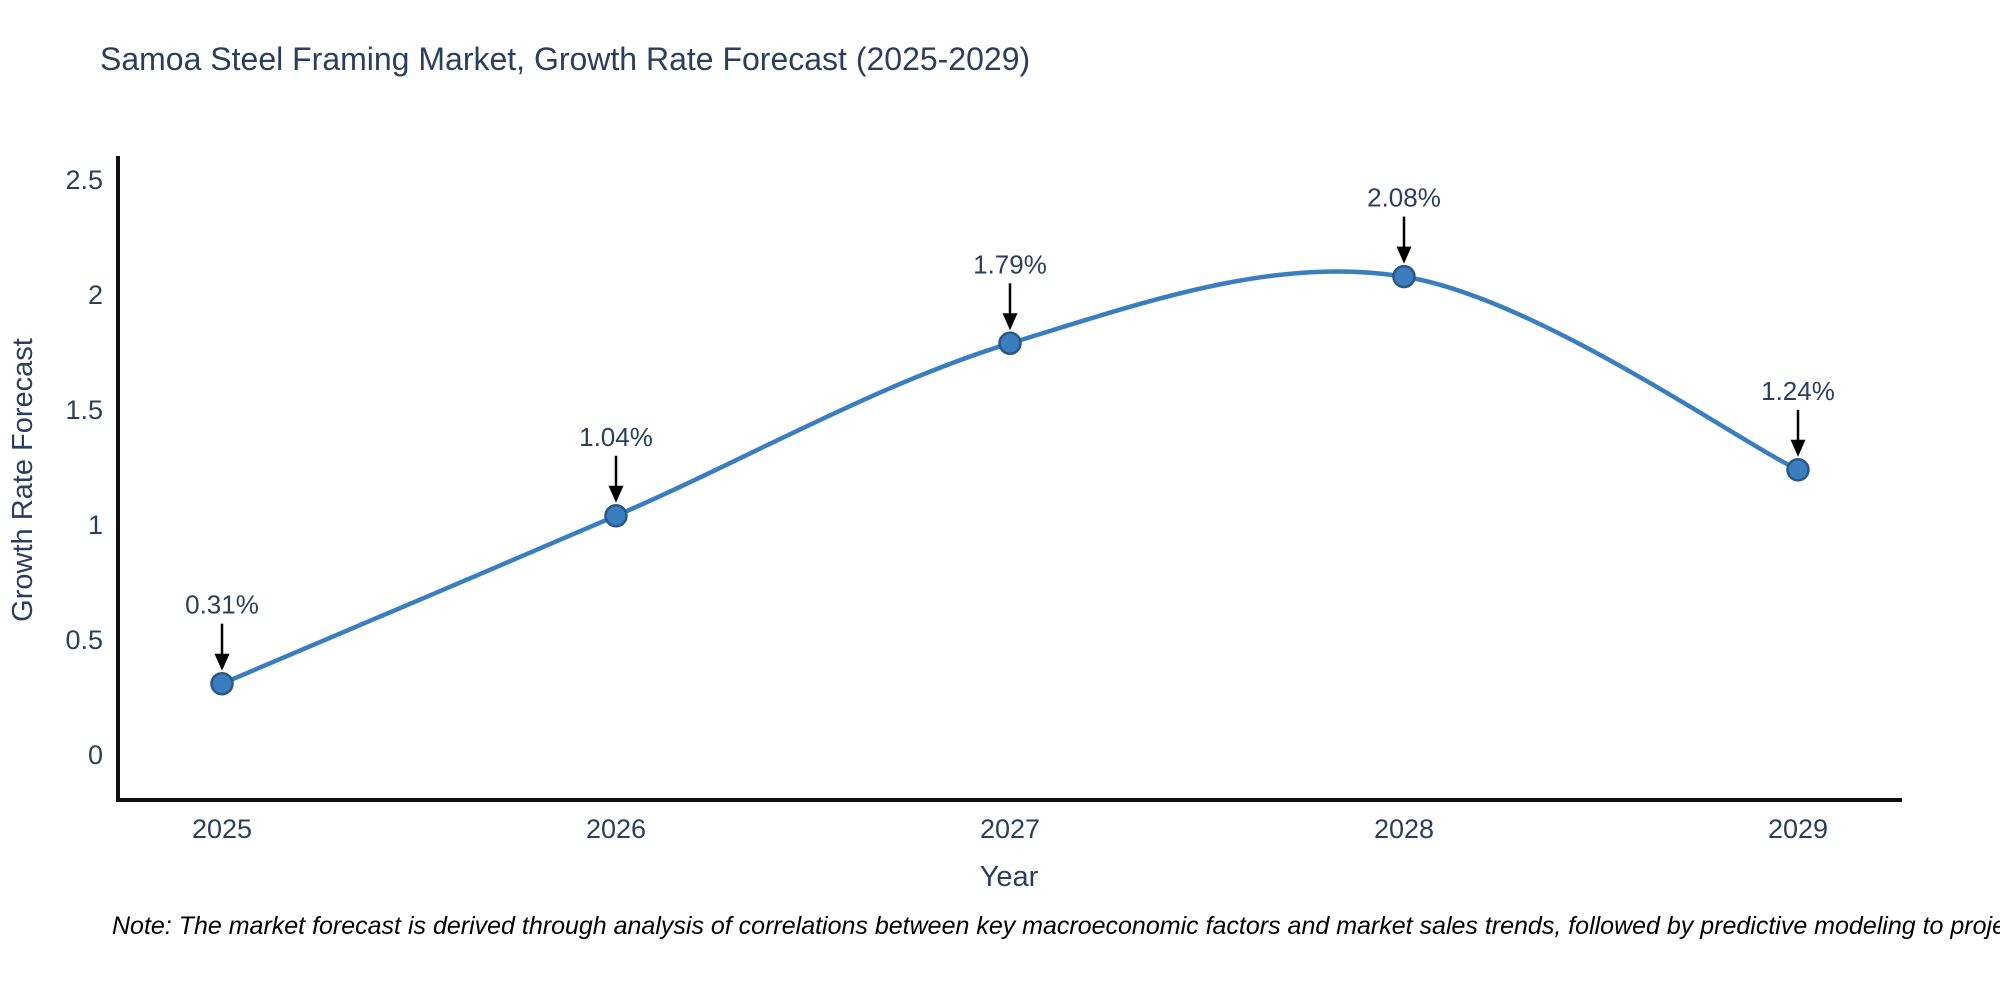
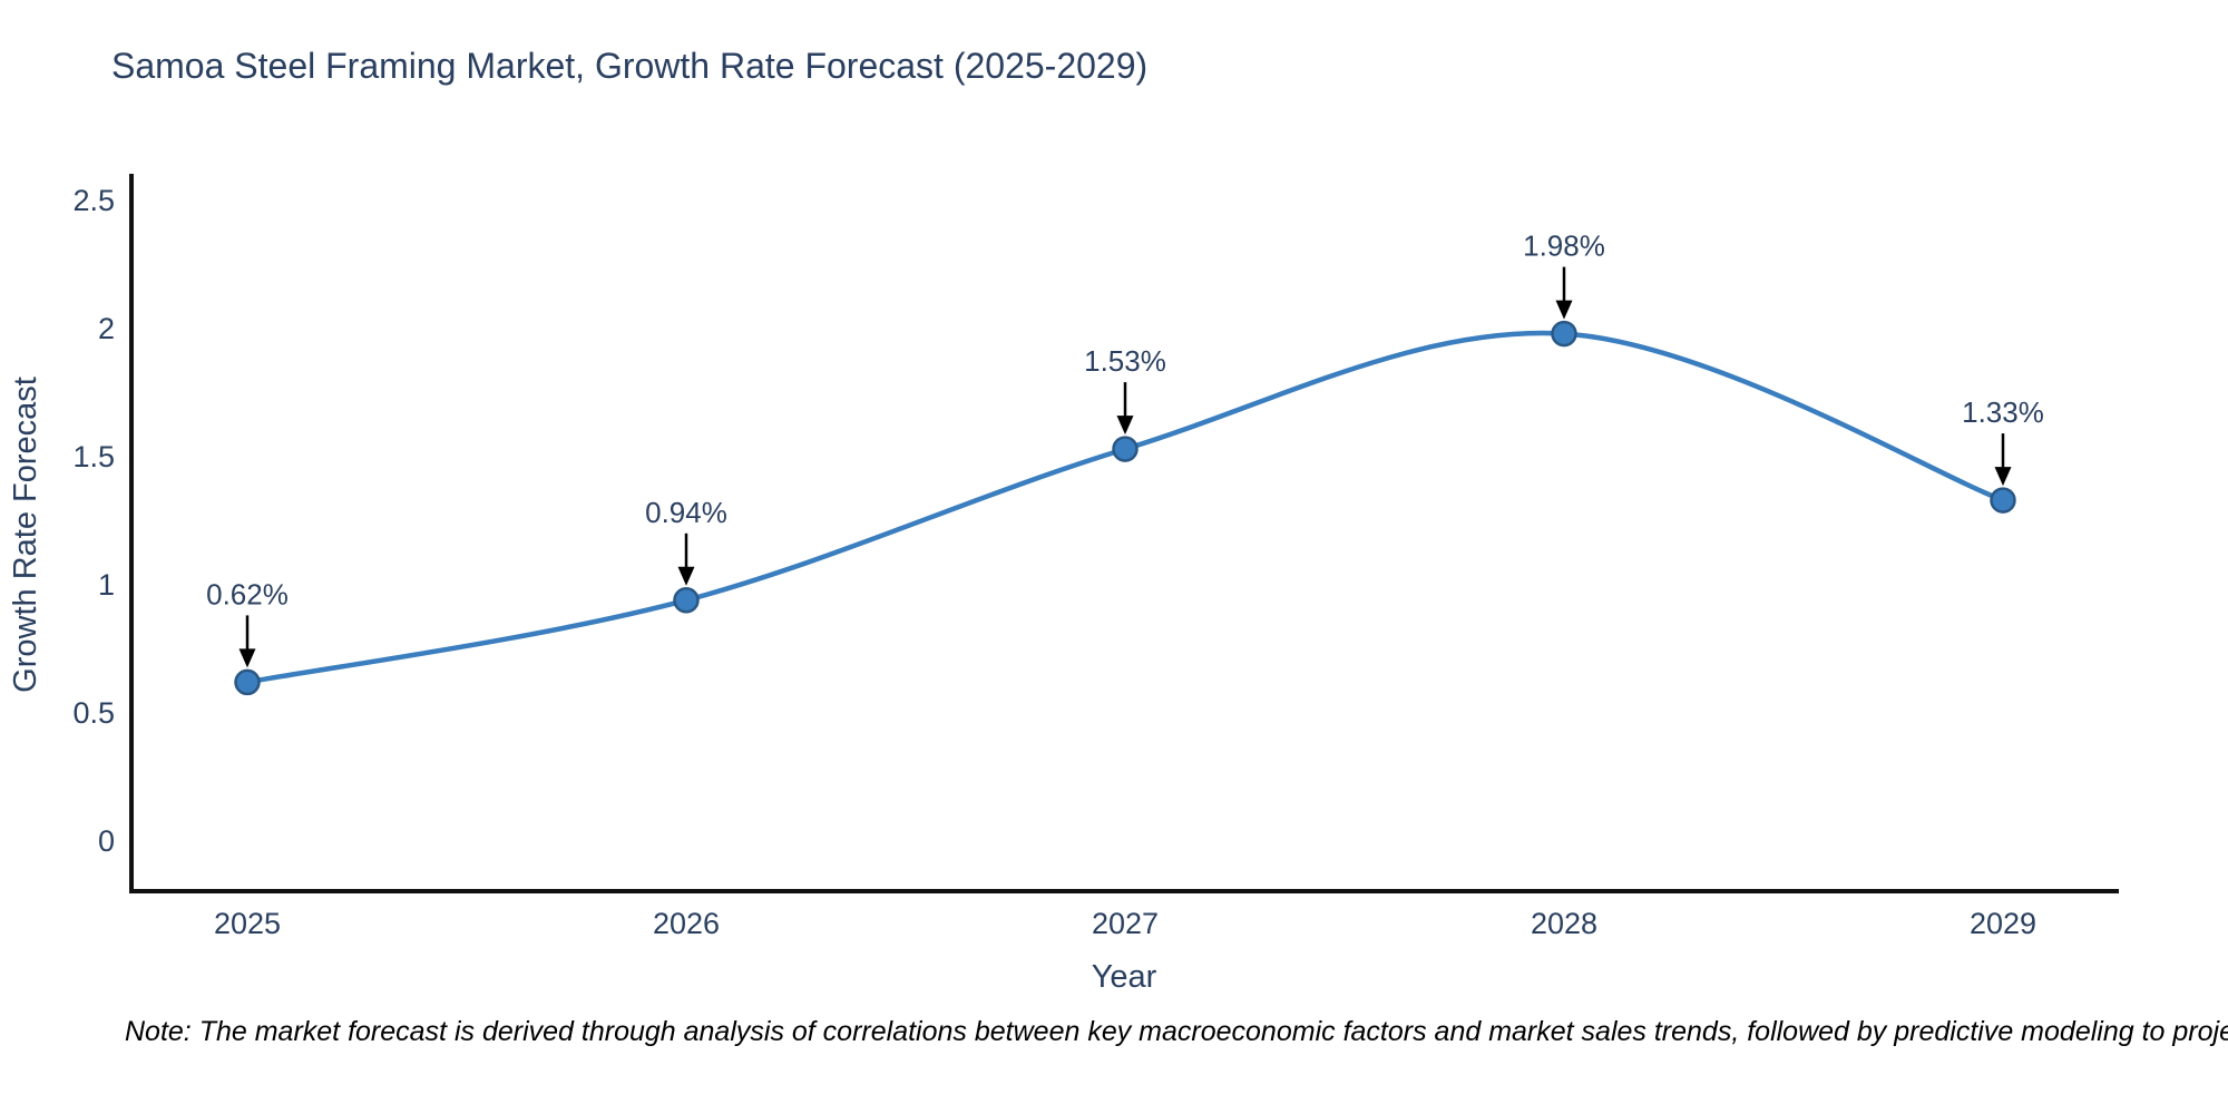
2025: 0.31% -> 0.62%
2026: 1.04% -> 0.94%
2027: 1.79% -> 1.53%
2028: 2.08% -> 1.98%
2029: 1.24% -> 1.33%
